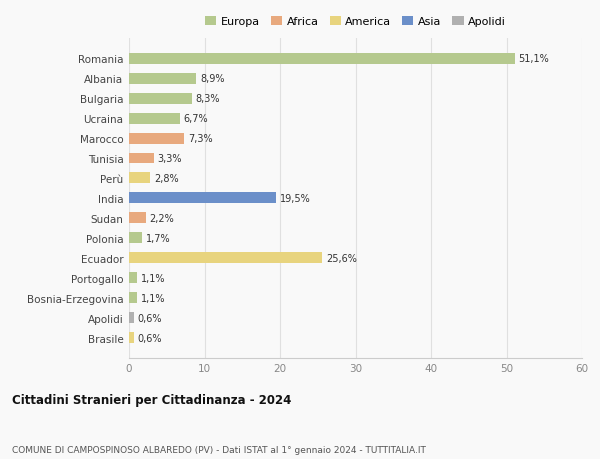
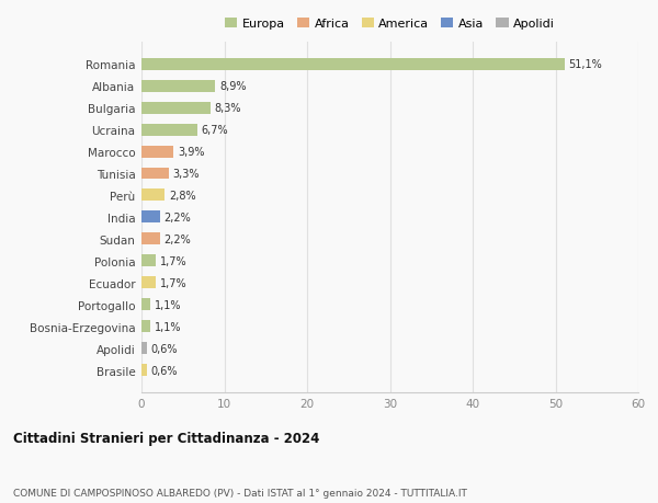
Marocco: 7,3% -> 3,9%
India: 19,5% -> 2,2%
Ecuador: 25,6% -> 1,7%
